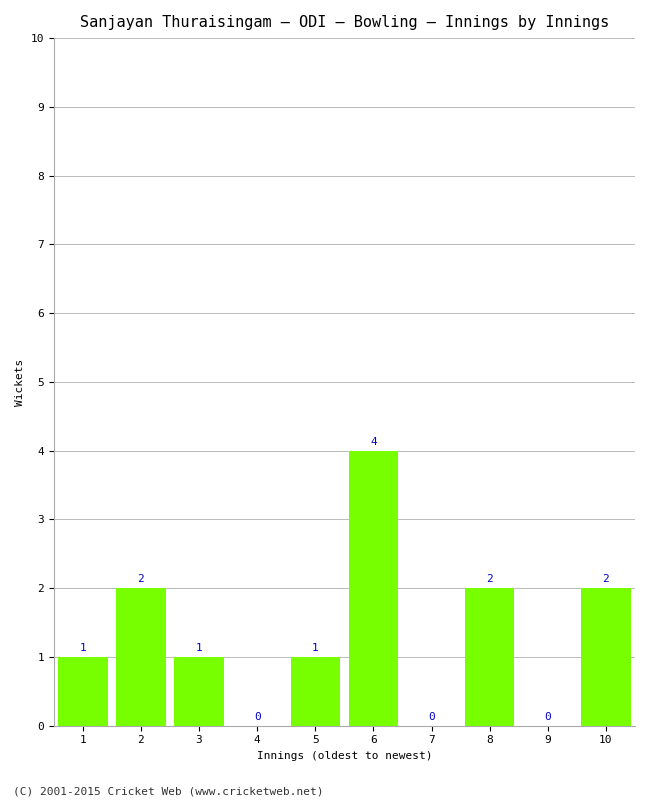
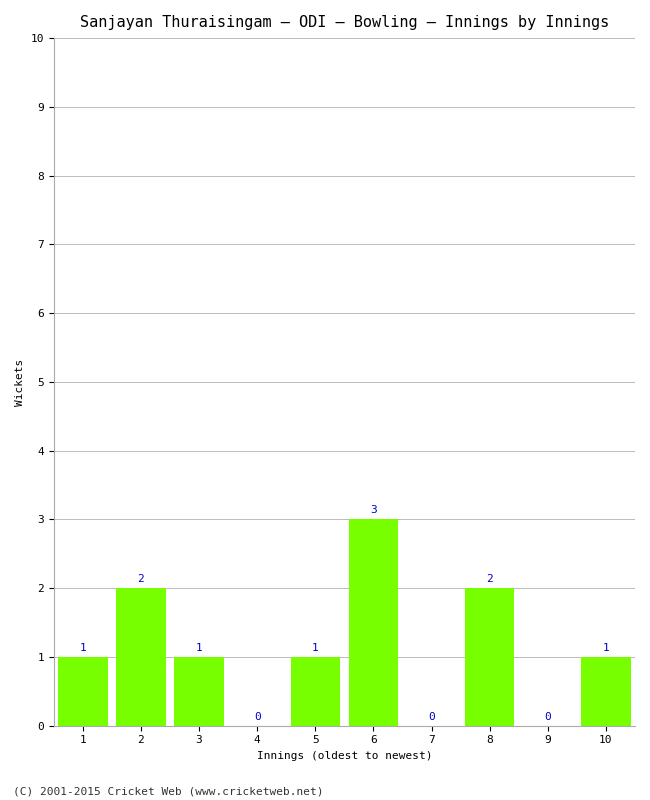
6: 4 -> 3
10: 2 -> 1
